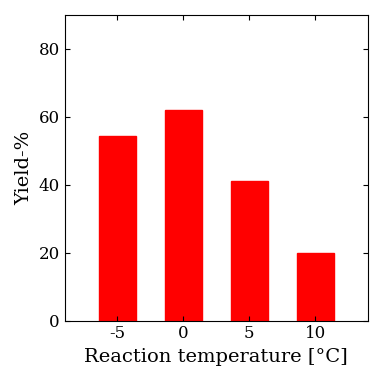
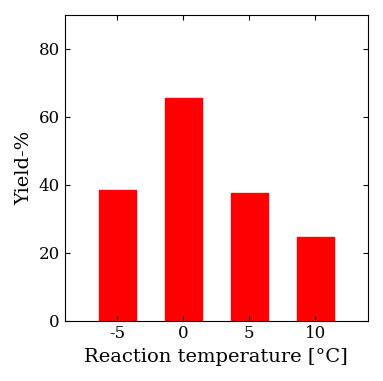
-5: 54.5 -> 38.5
0: 62.0 -> 65.5
5: 41.0 -> 37.5
10: 20.0 -> 24.5
